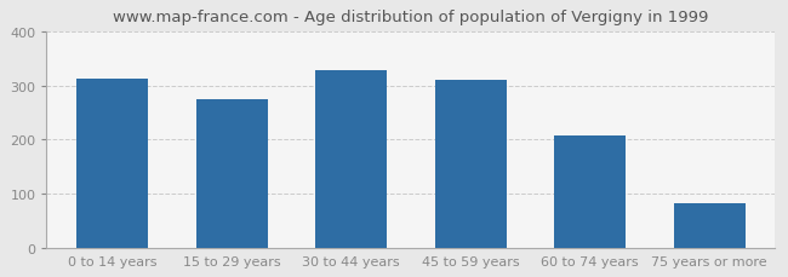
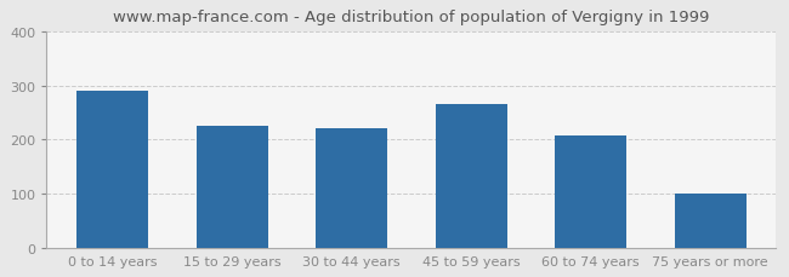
0 to 14 years: 312 -> 290
15 to 29 years: 275 -> 225
30 to 44 years: 328 -> 220
45 to 59 years: 311 -> 265
75 years or more: 82 -> 100
